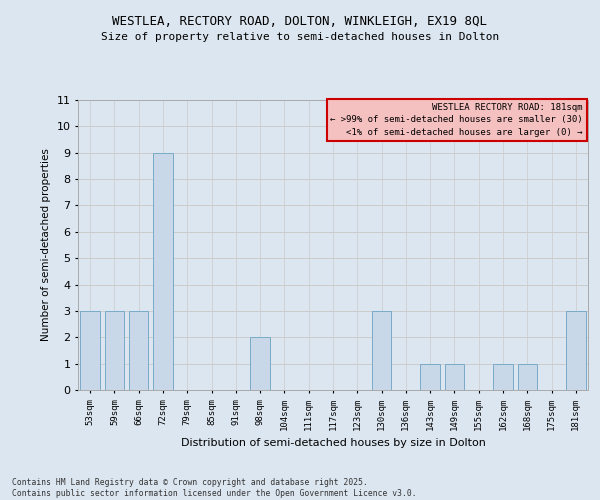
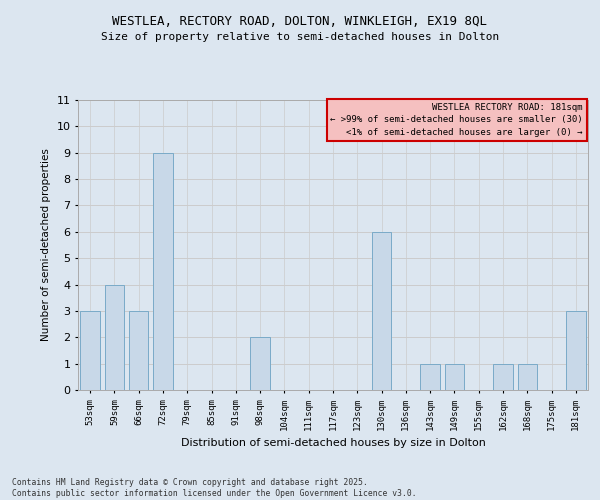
59sqm: 3 -> 4
130sqm: 3 -> 6
